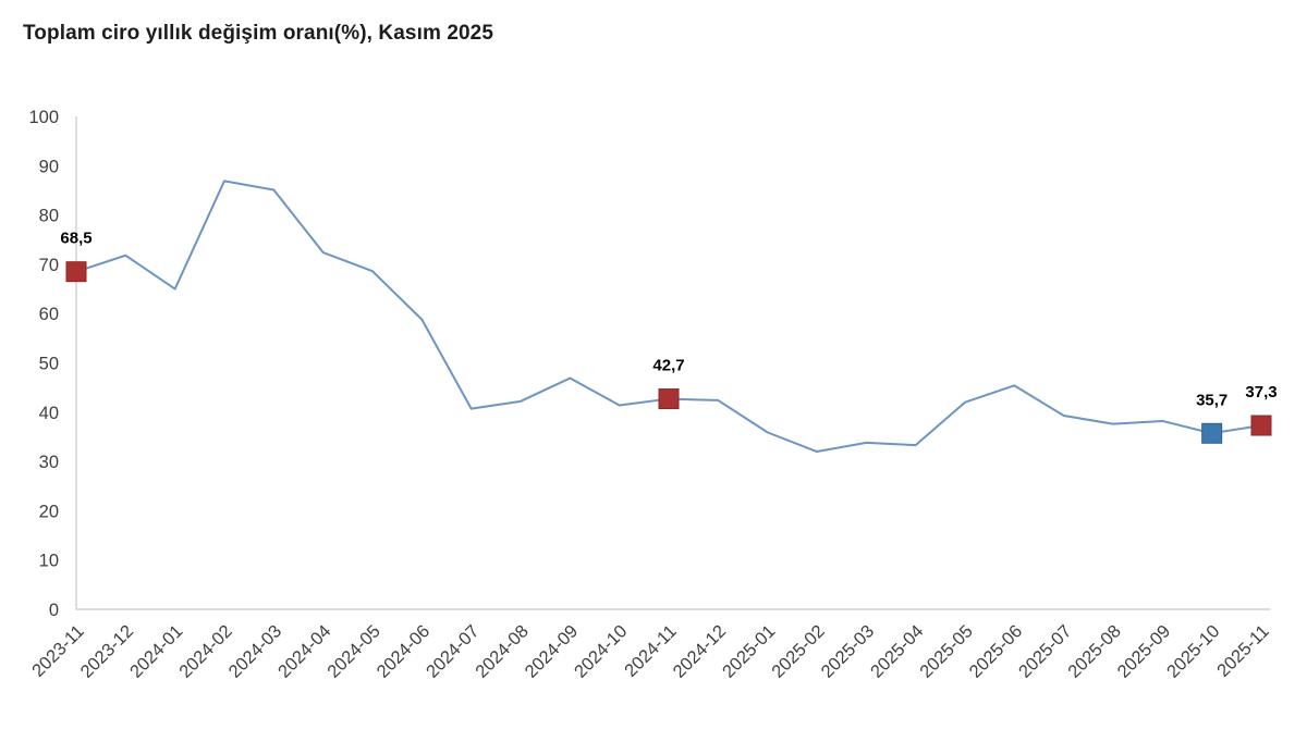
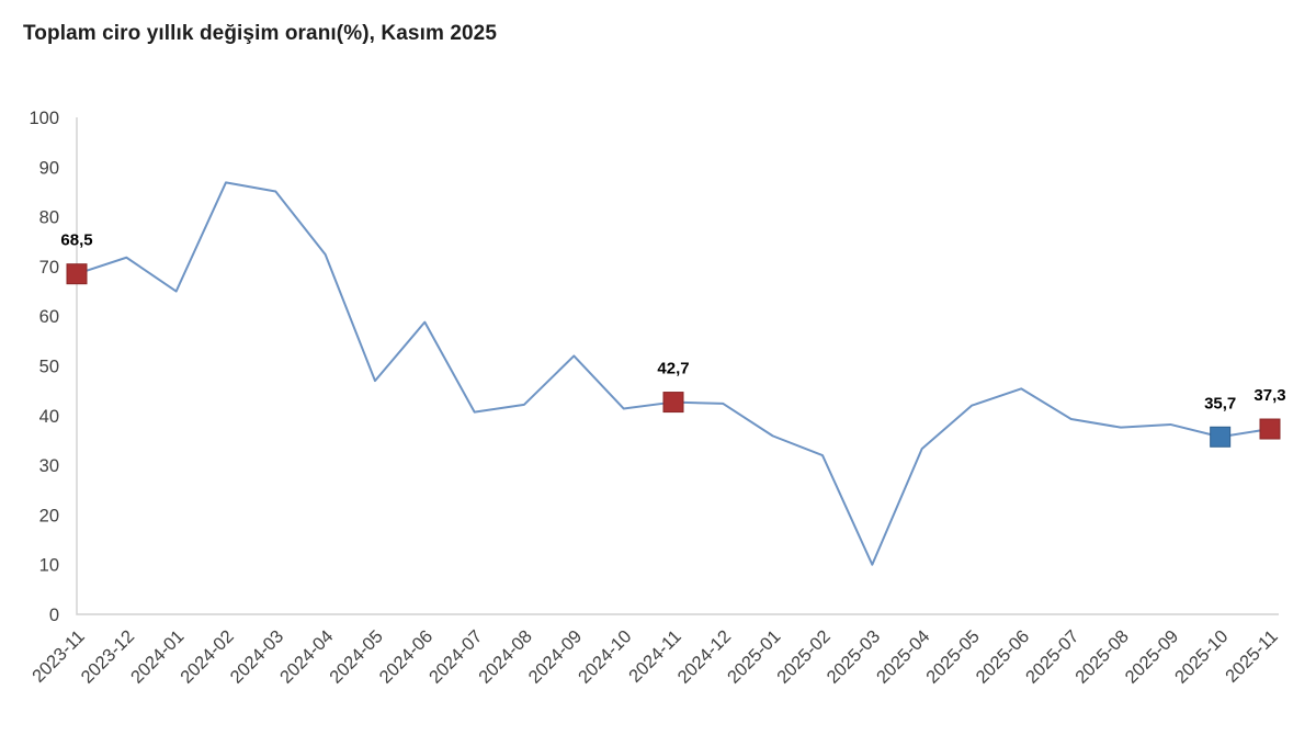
2024-05: 69 -> 47
2024-09: 47 -> 52
2025-03: 34 -> 10
